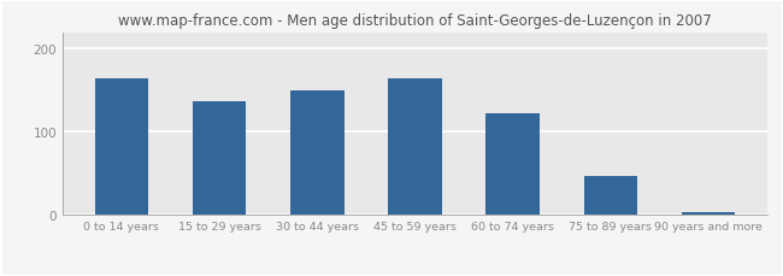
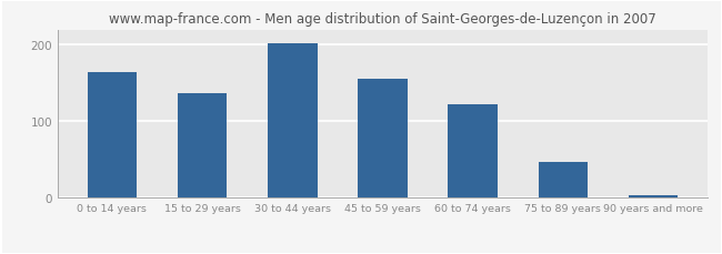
30 to 44 years: 150 -> 202
45 to 59 years: 164 -> 155
